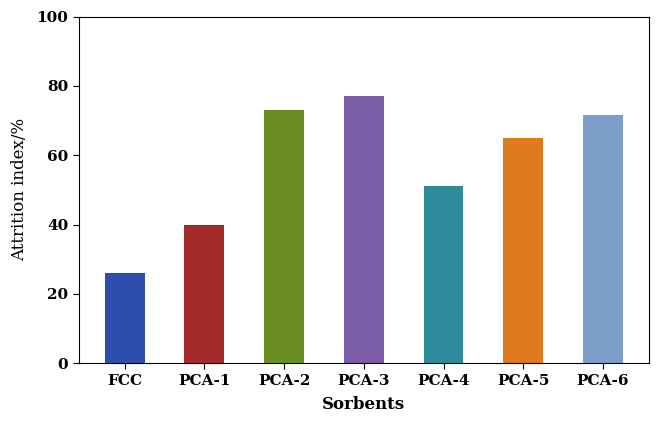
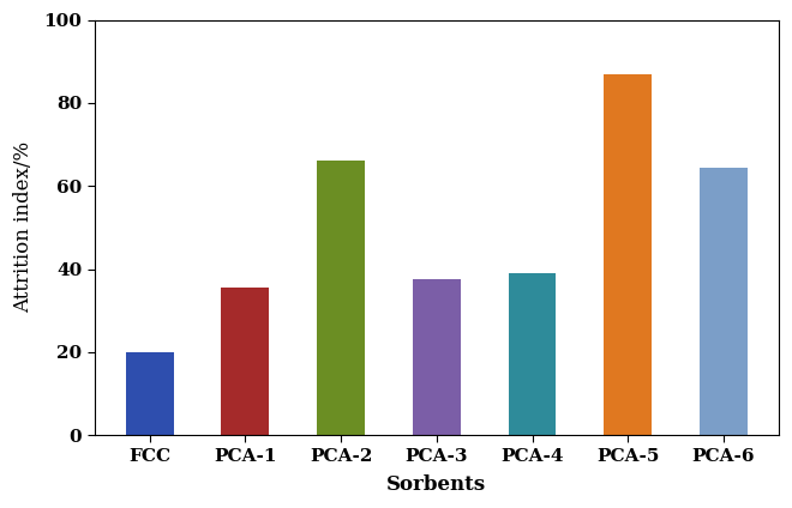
FCC: 26.0 -> 20.0
PCA-1: 40.0 -> 35.5
PCA-2: 73.0 -> 66.0
PCA-3: 77.0 -> 37.5
PCA-4: 51.0 -> 39.0
PCA-5: 65.0 -> 87.0
PCA-6: 71.5 -> 64.5
